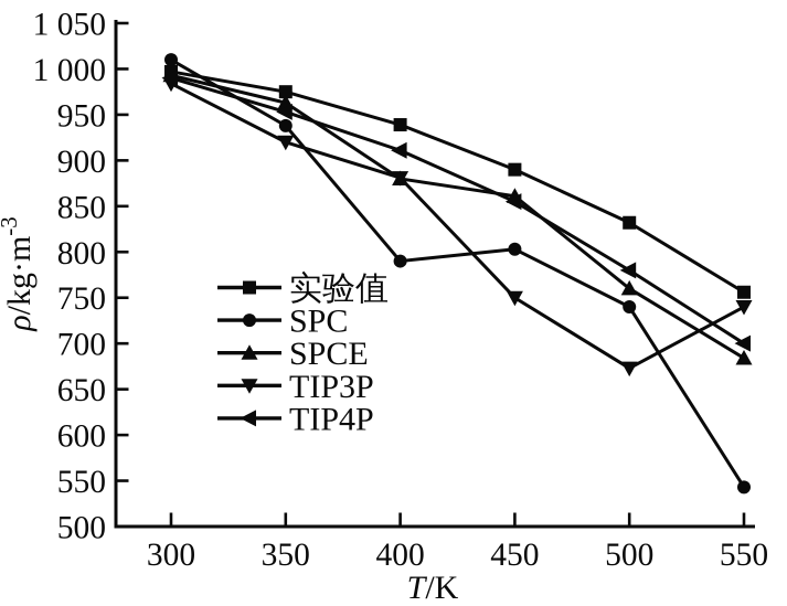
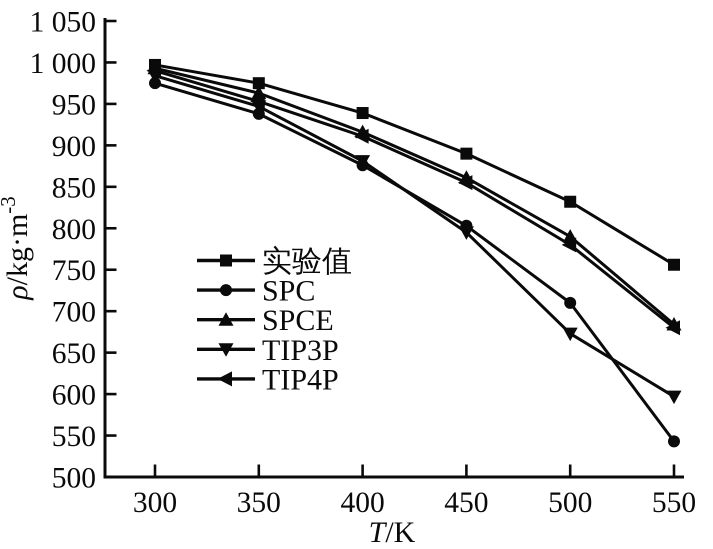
SPC/300: 1010 -> 980
TIP3P/350: 920 -> 950
SPC/400: 790 -> 880
SPCE/400: 880 -> 920
TIP3P/450: 750 -> 800
SPC/500: 740 -> 710
SPCE/500: 760 -> 790
TIP3P/550: 740 -> 600
TIP4P/550: 700 -> 680
